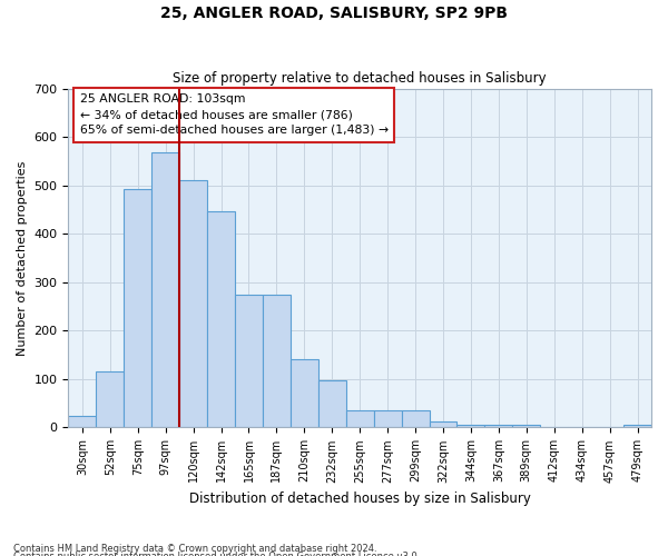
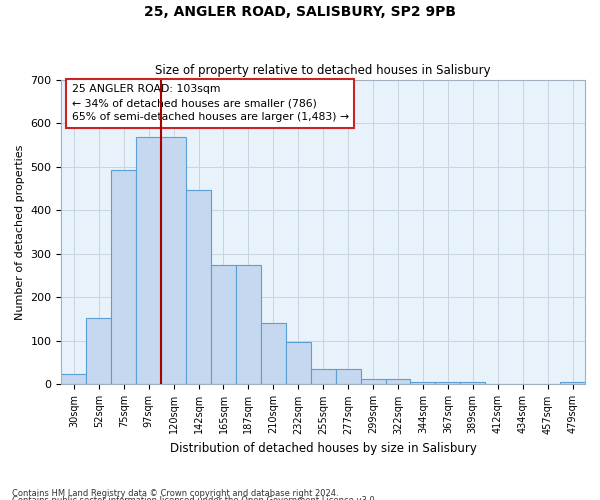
52sqm: 115 -> 152
120sqm: 510 -> 568
299sqm: 35 -> 13
